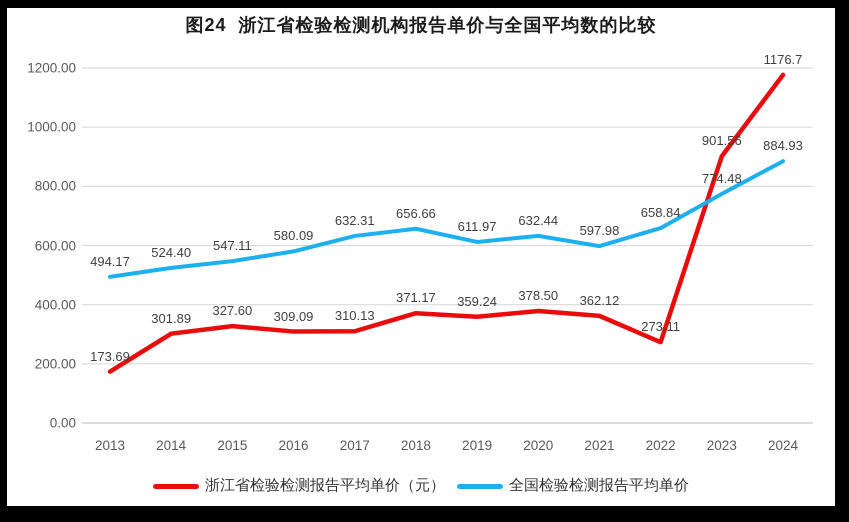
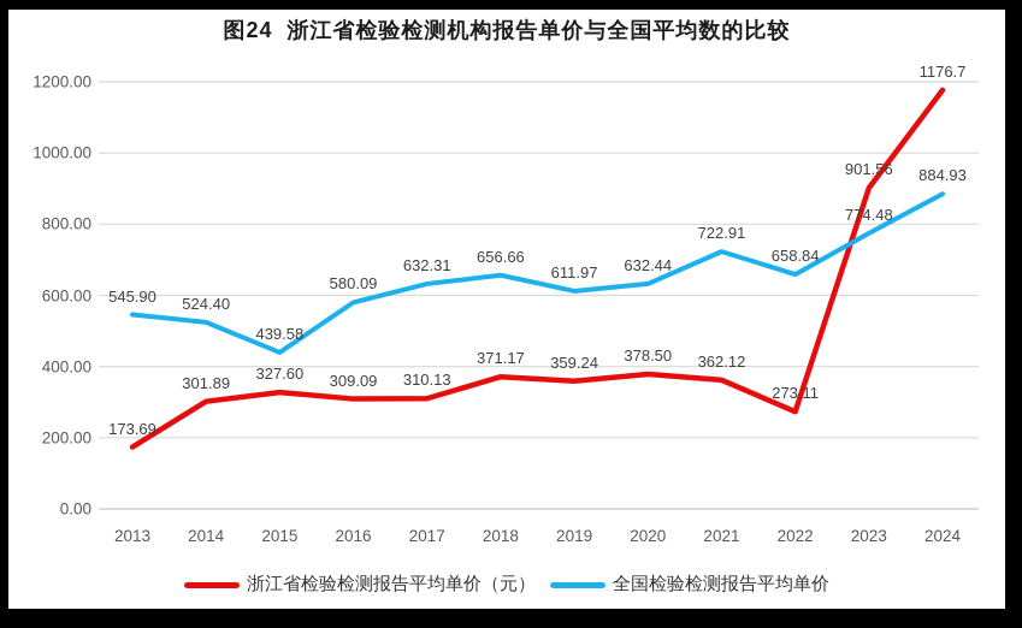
全国检验检测报告平均单价/2013: 494.17 -> 545.90
全国检验检测报告平均单价/2015: 547.11 -> 439.58
全国检验检测报告平均单价/2021: 597.98 -> 722.91
